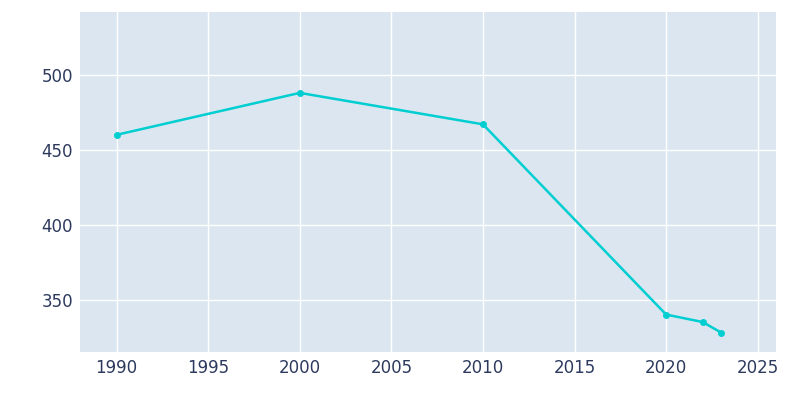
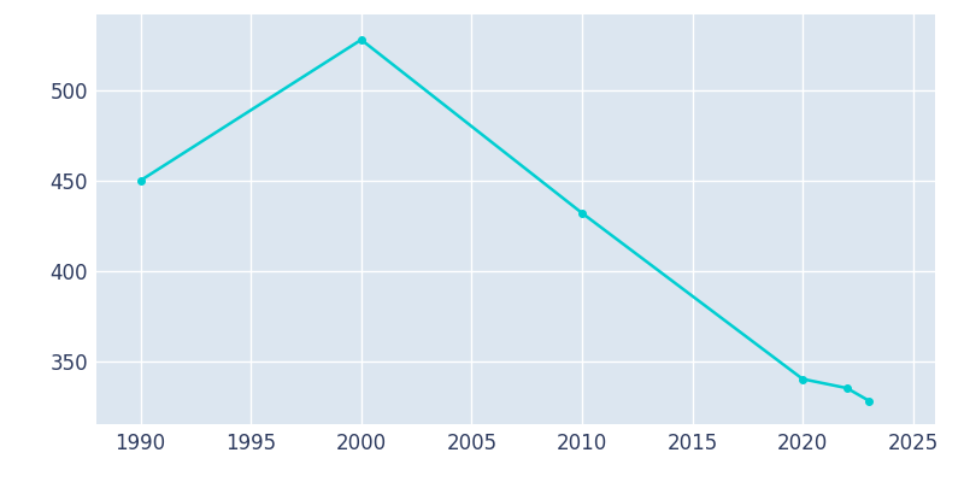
1990: 460 -> 450
2000: 488 -> 528
2010: 467 -> 432
